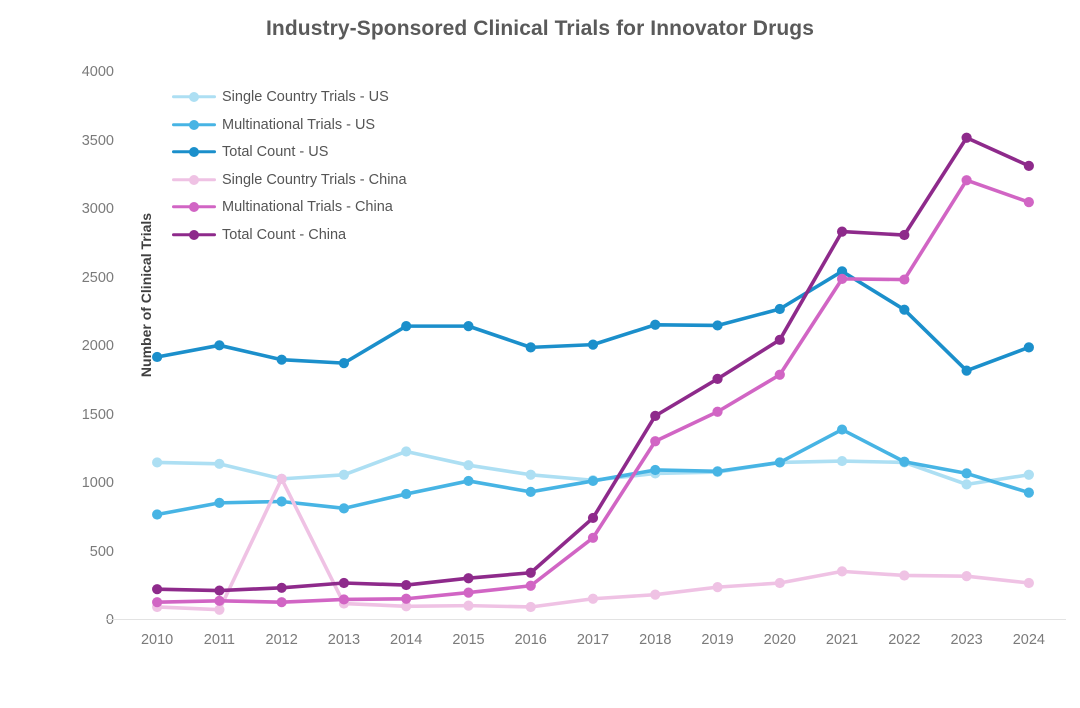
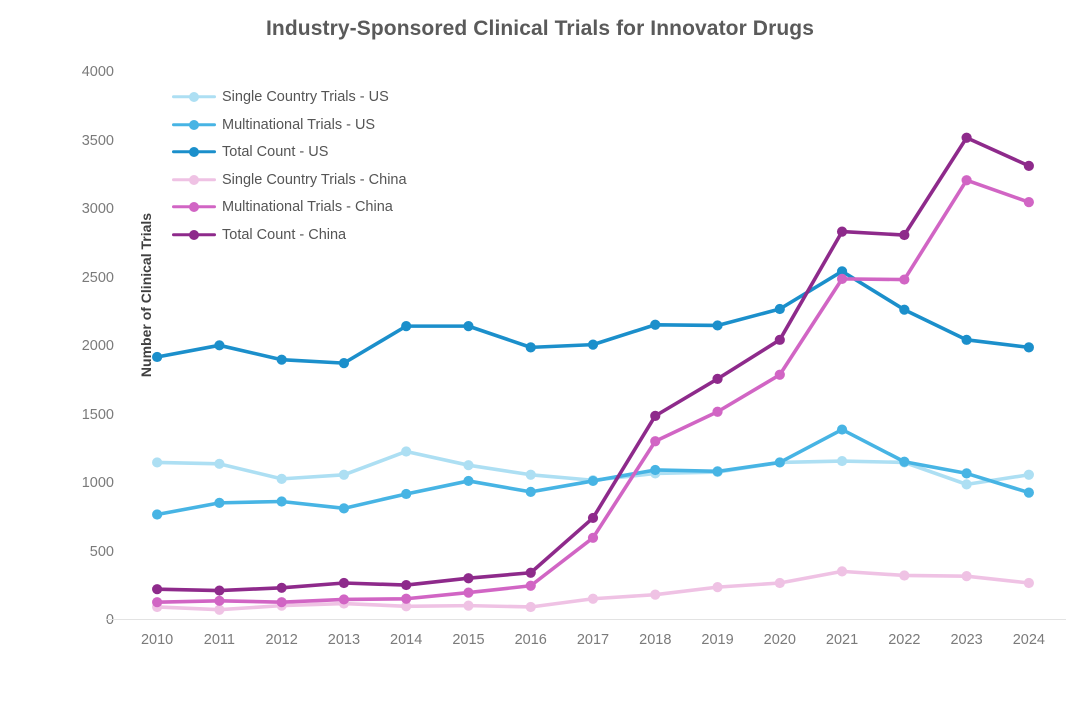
Single Country Trials - China/2012: 1030 -> 100
Total Count - US/2023: 1820 -> 2040
